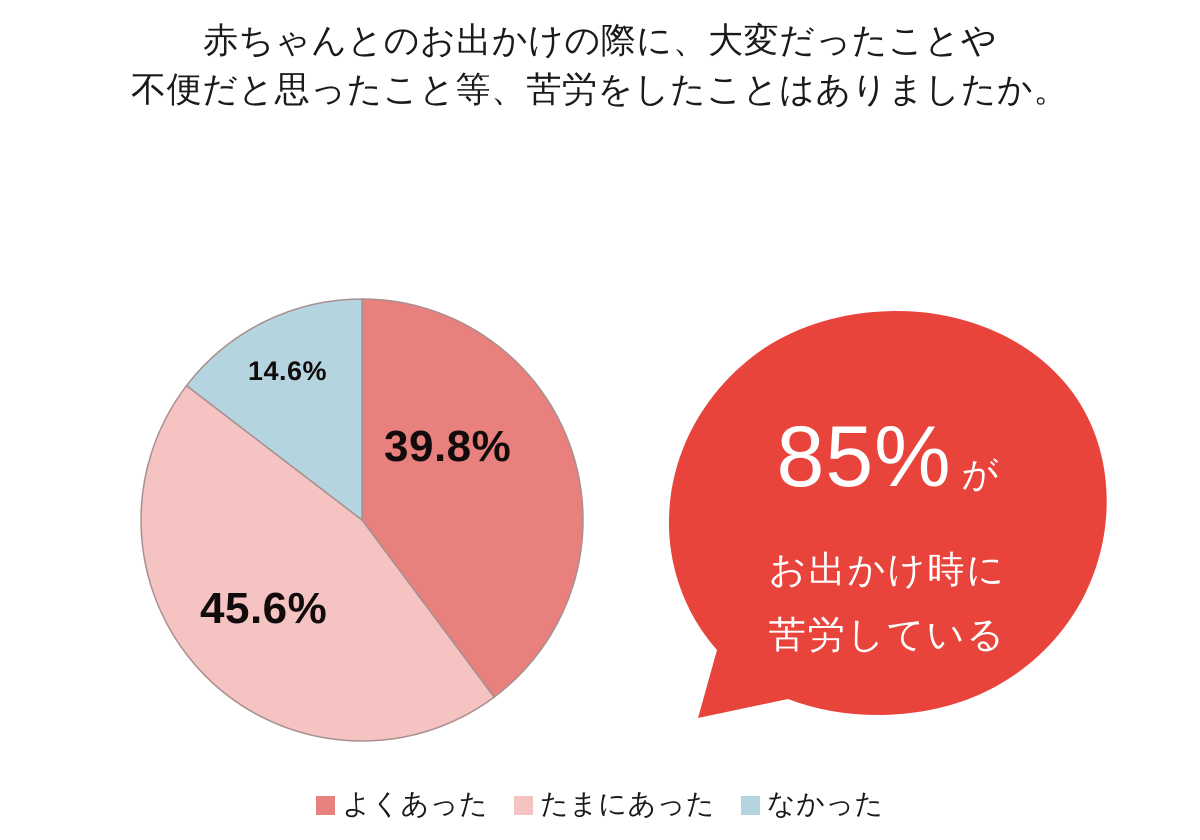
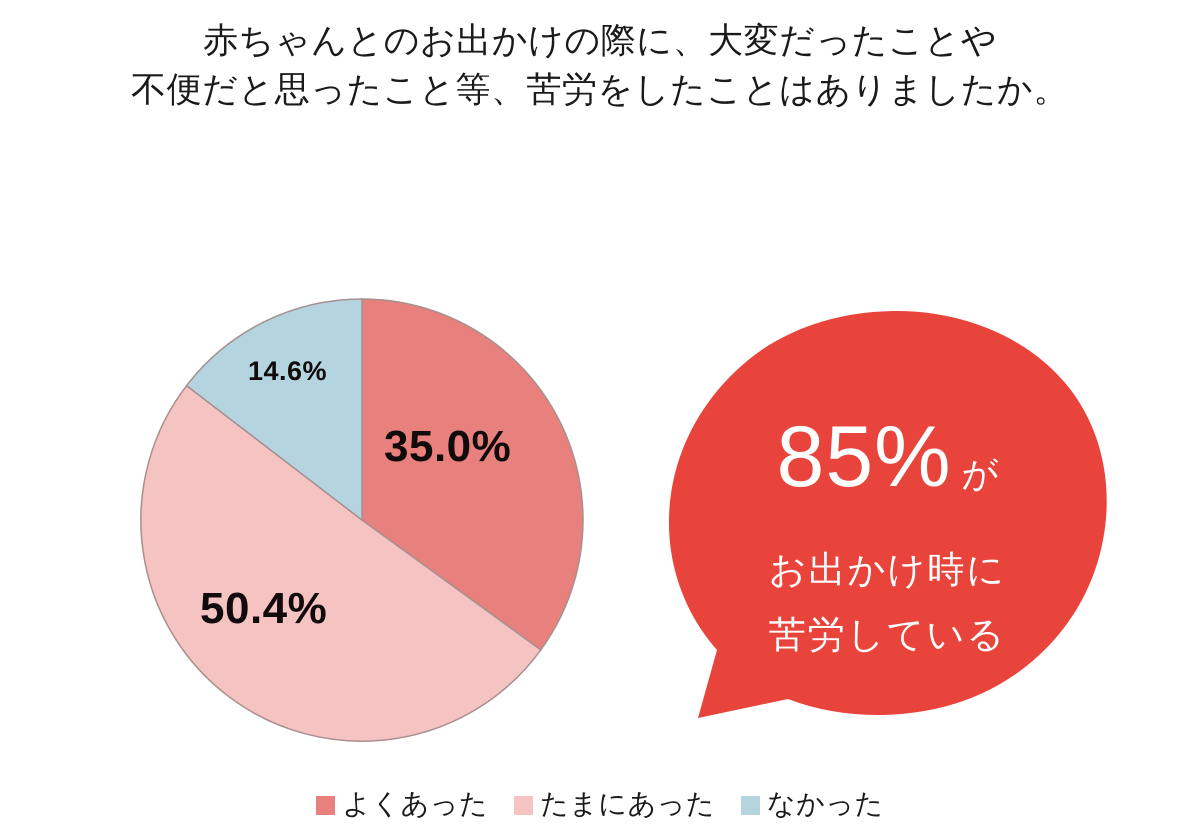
よくあった: 39.8% -> 35.0%
たまにあった: 45.6% -> 50.4%
